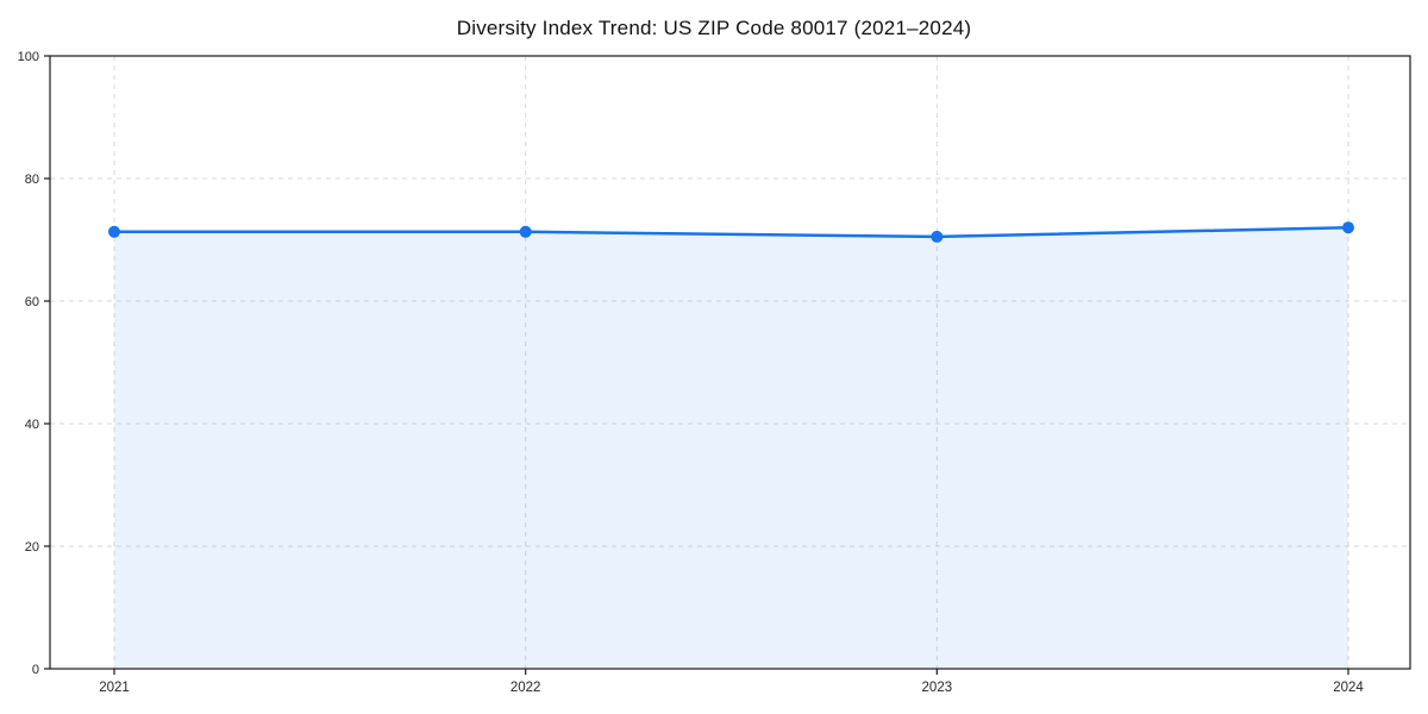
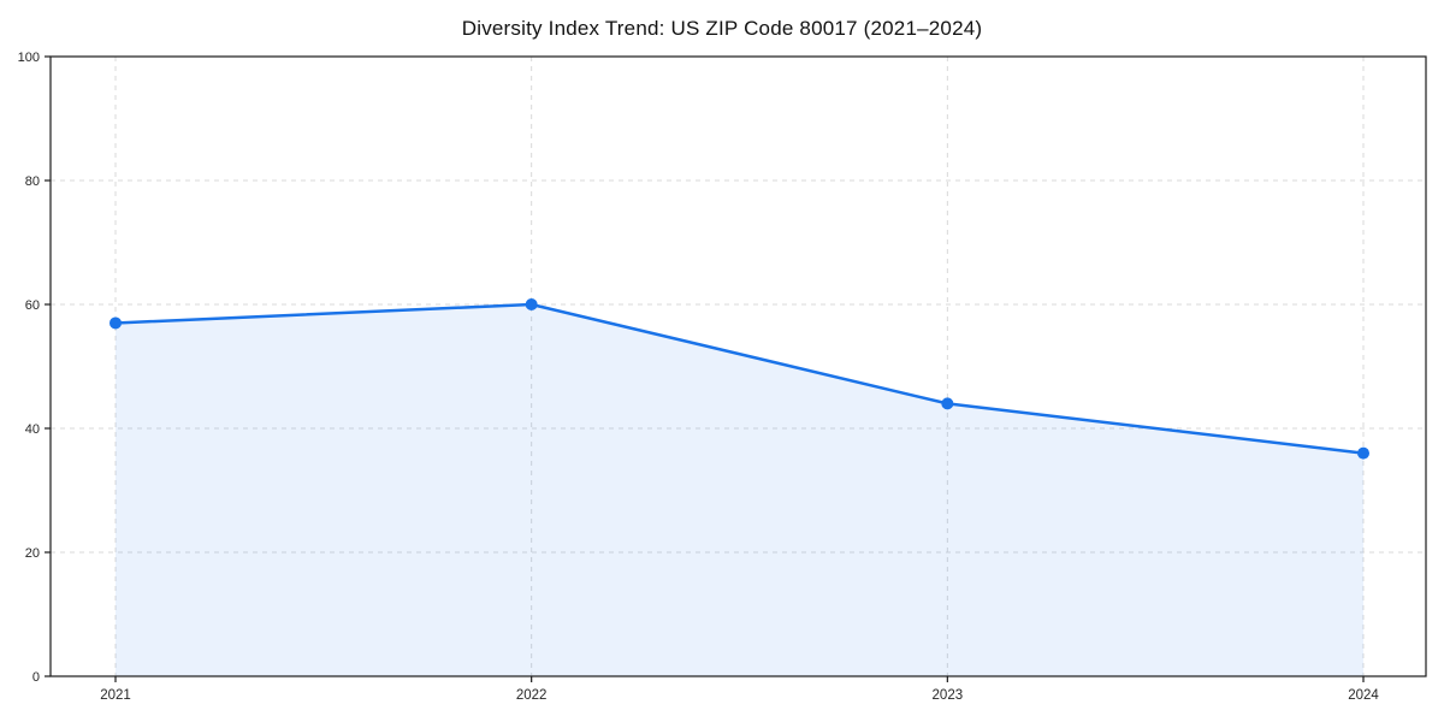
2021: 71 -> 57
2022: 71 -> 60
2023: 70 -> 44
2024: 72 -> 36
